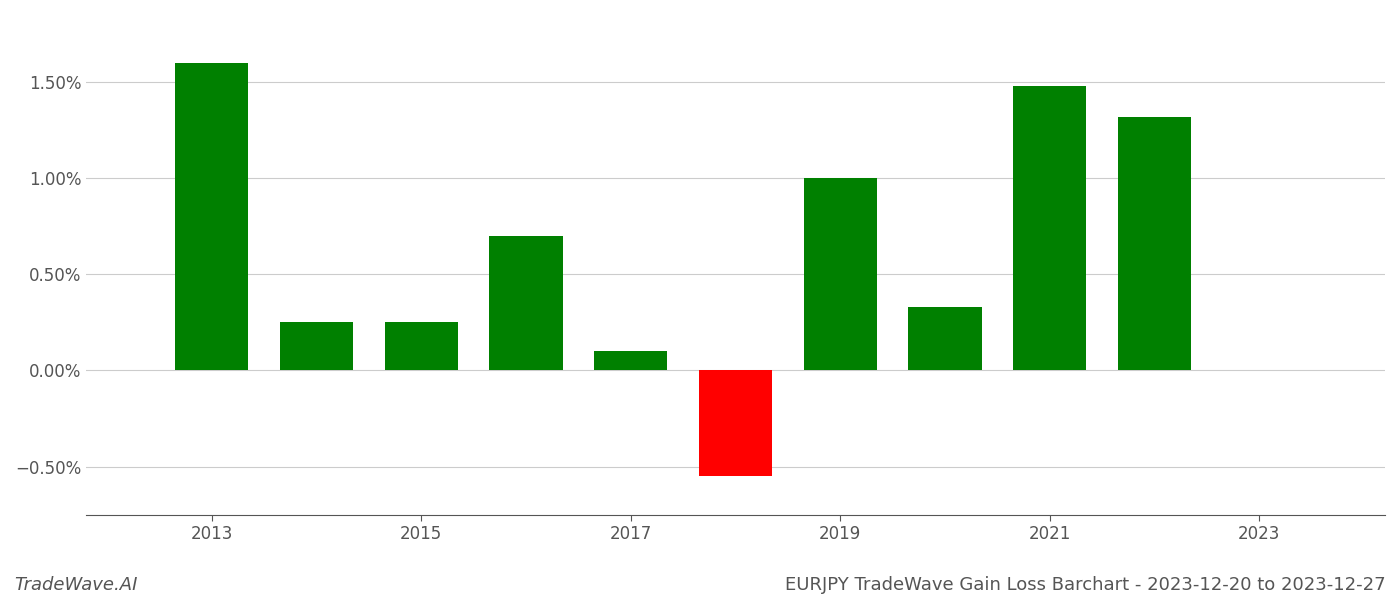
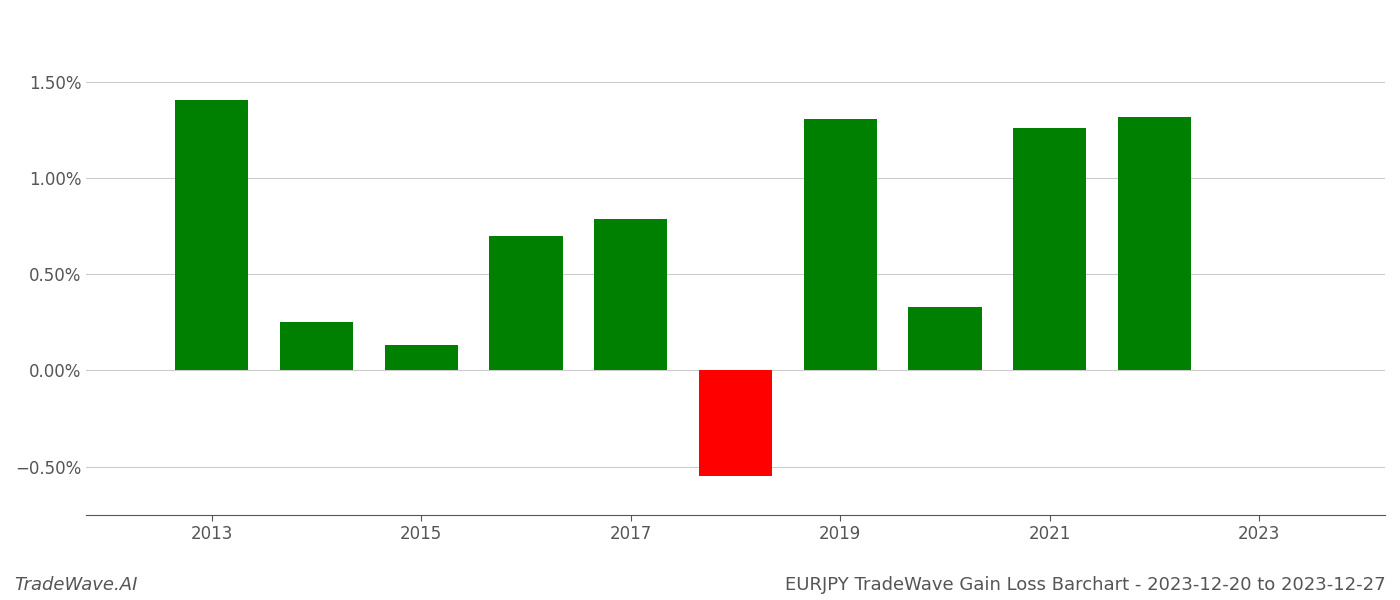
2013: 1.60% -> 1.41%
2015: 0.25% -> 0.13%
2017: 0.10% -> 0.79%
2019: 1.00% -> 1.31%
2021: 1.48% -> 1.26%
